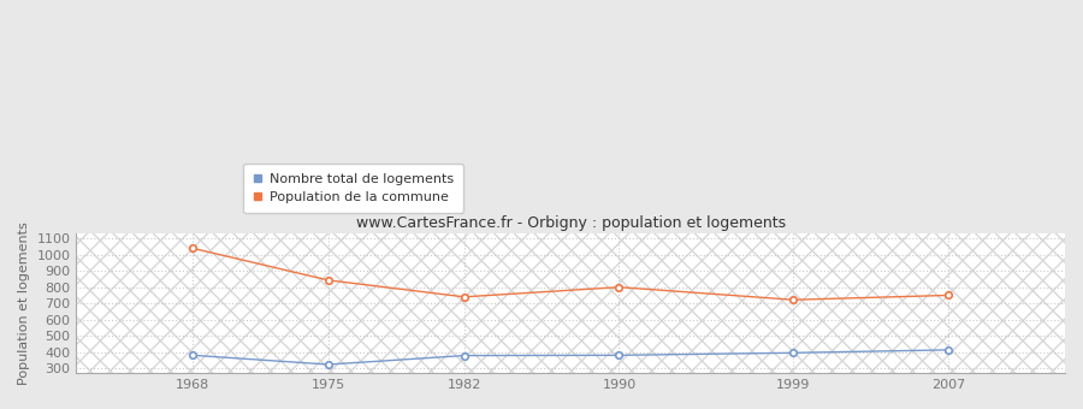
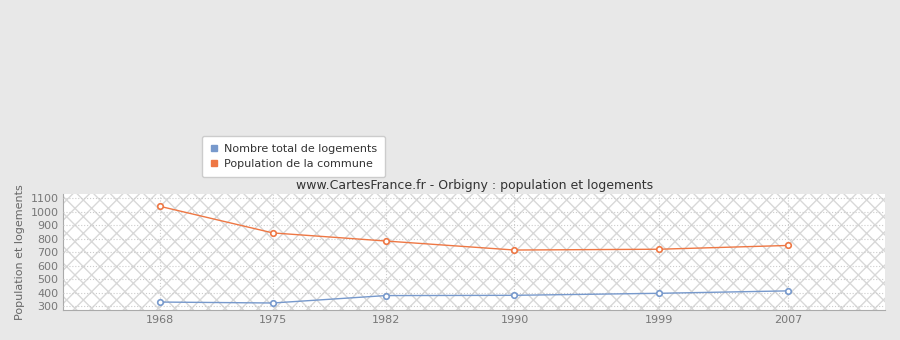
Nombre total de logements/1968: 380 -> 330
Population de la commune/1982: 740 -> 780
Population de la commune/1990: 800 -> 720
